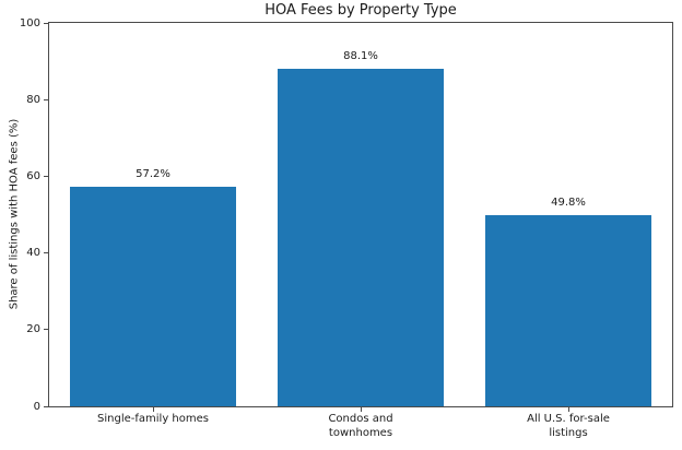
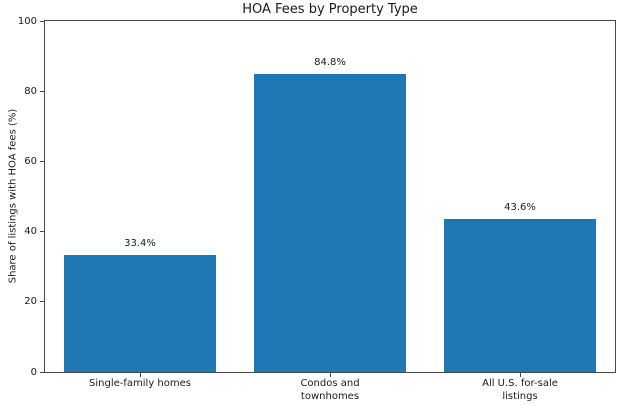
Single-family homes: 57.2% -> 33.4%
Condos and townhomes: 88.1% -> 84.8%
All U.S. for-sale listings: 49.8% -> 43.6%
